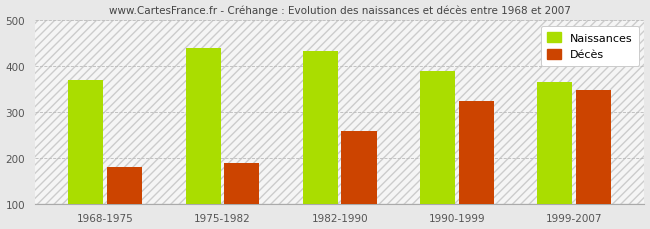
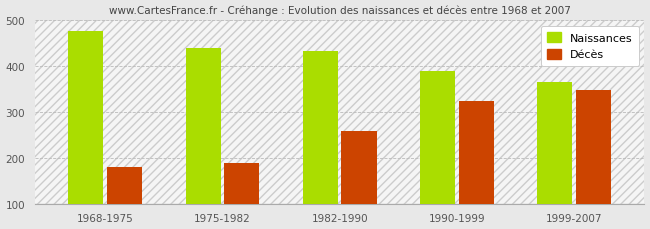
Naissances/1968-1975: 370 -> 477
